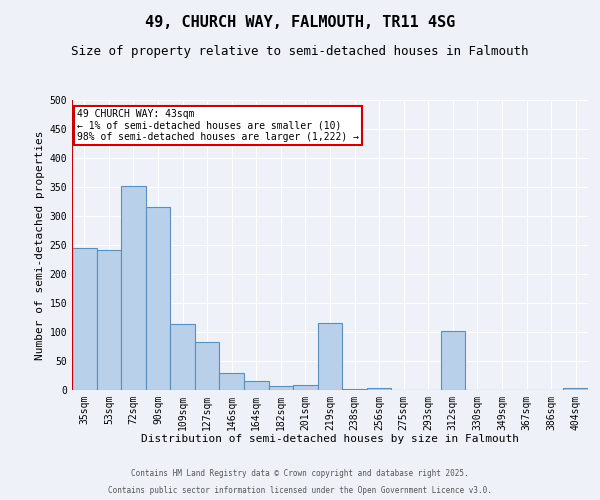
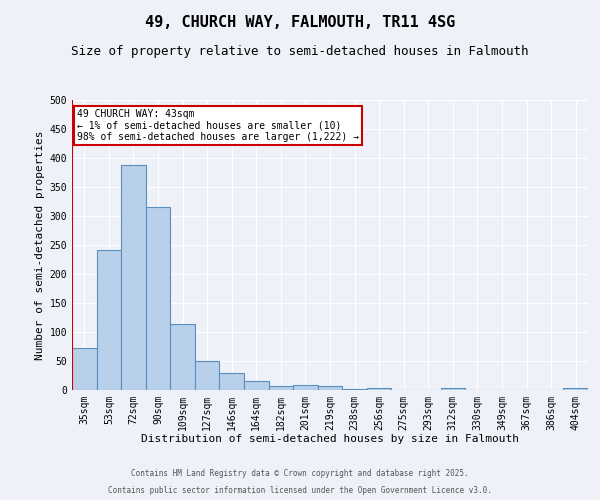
35sqm: 244 -> 72
72sqm: 352 -> 388
127sqm: 82 -> 50
219sqm: 116 -> 7
312sqm: 102 -> 4
